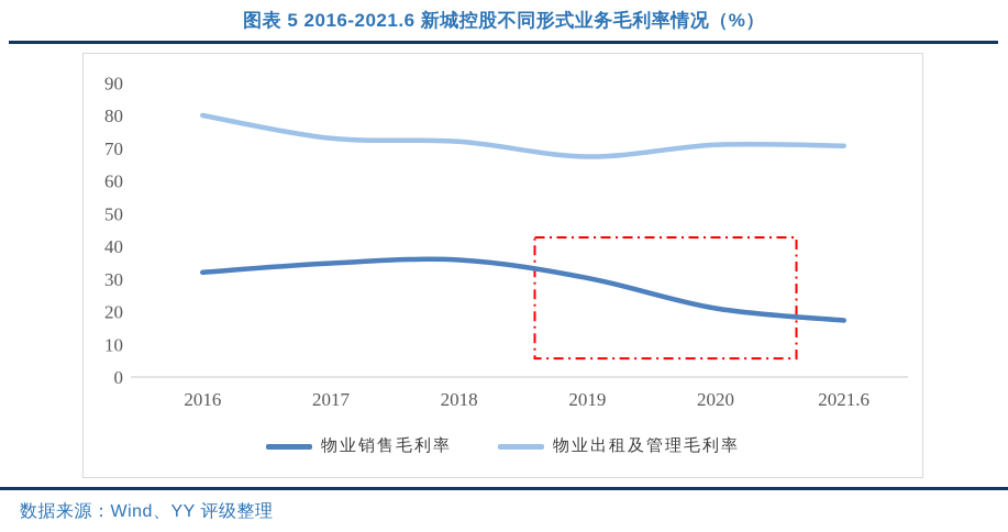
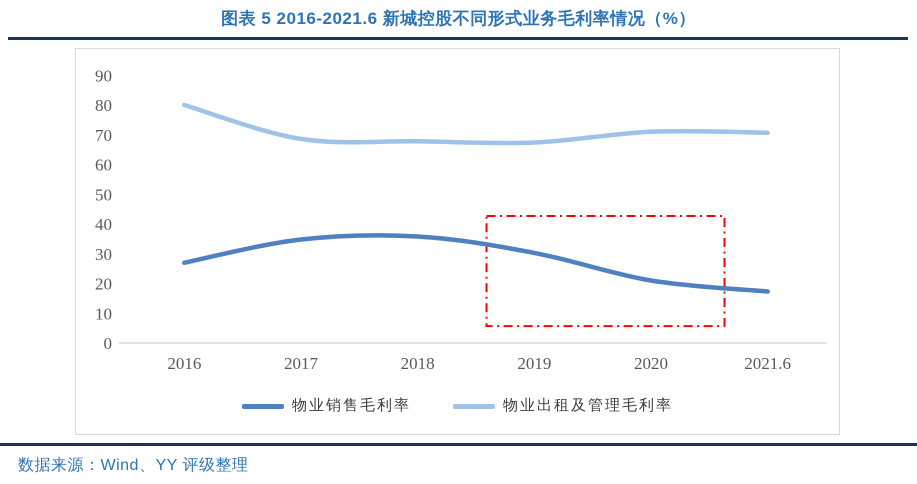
物业销售毛利率/2016: 32 -> 27
物业出租及管理毛利率/2017: 73 -> 69
物业出租及管理毛利率/2018: 72 -> 68
